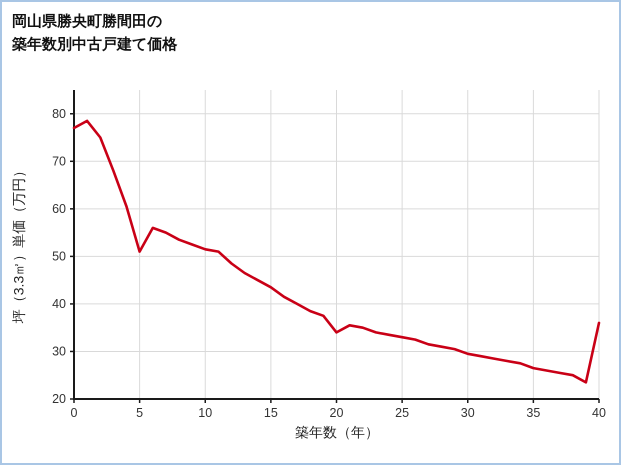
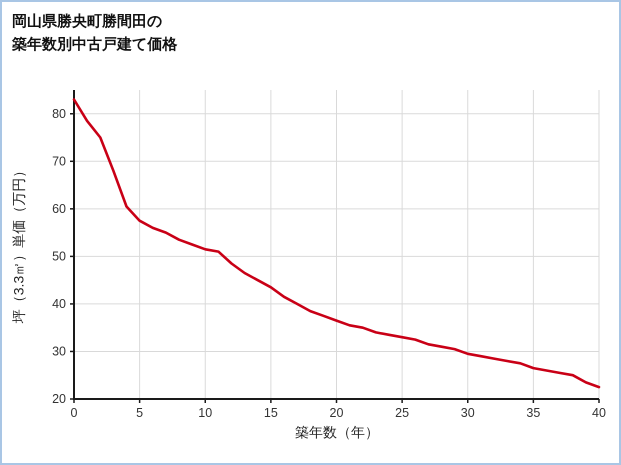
0: 77 -> 83
5: 51 -> 58
20: 34 -> 36
40: 36 -> 22
